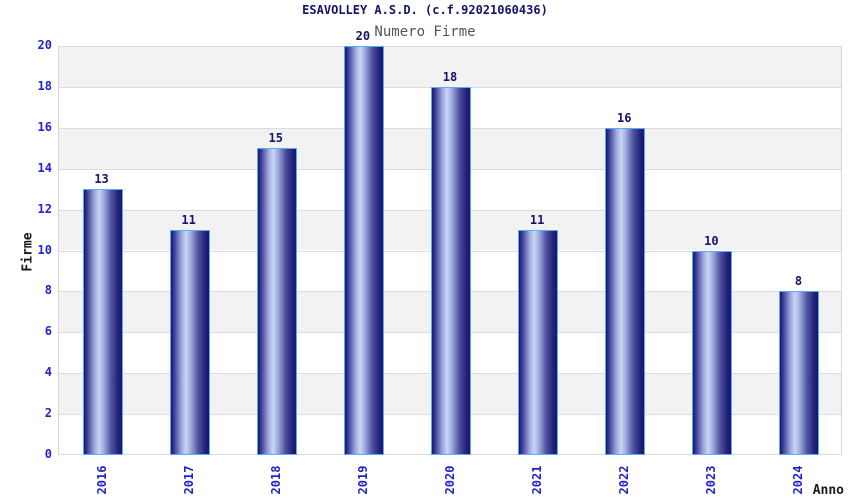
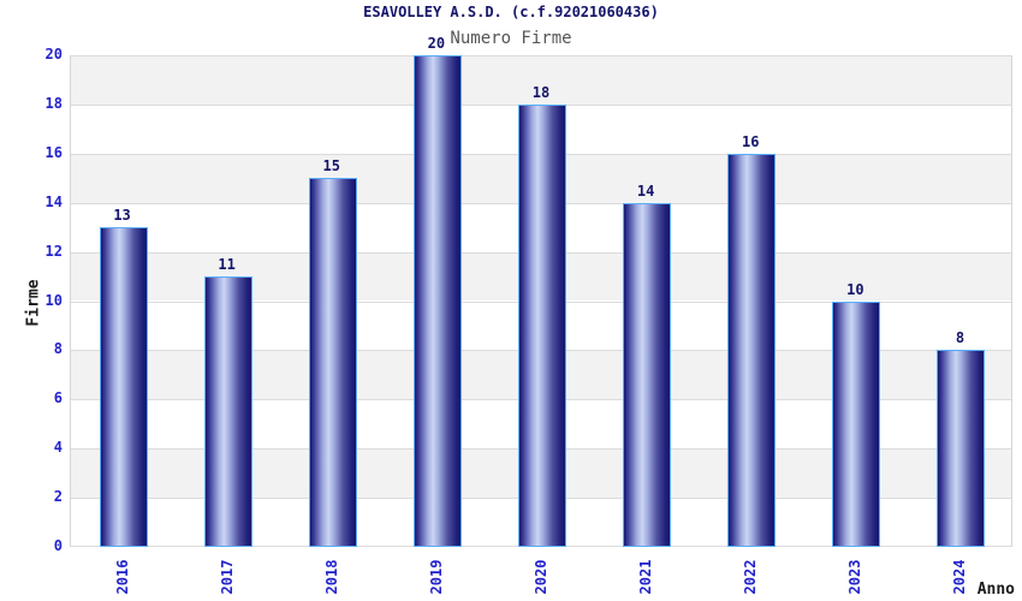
2021: 11 -> 14
